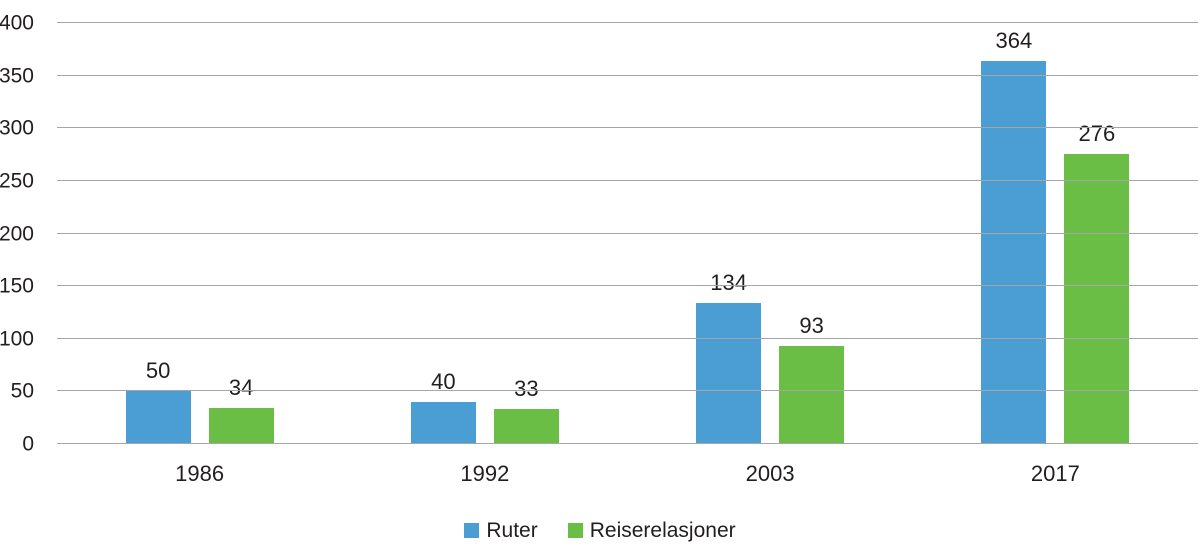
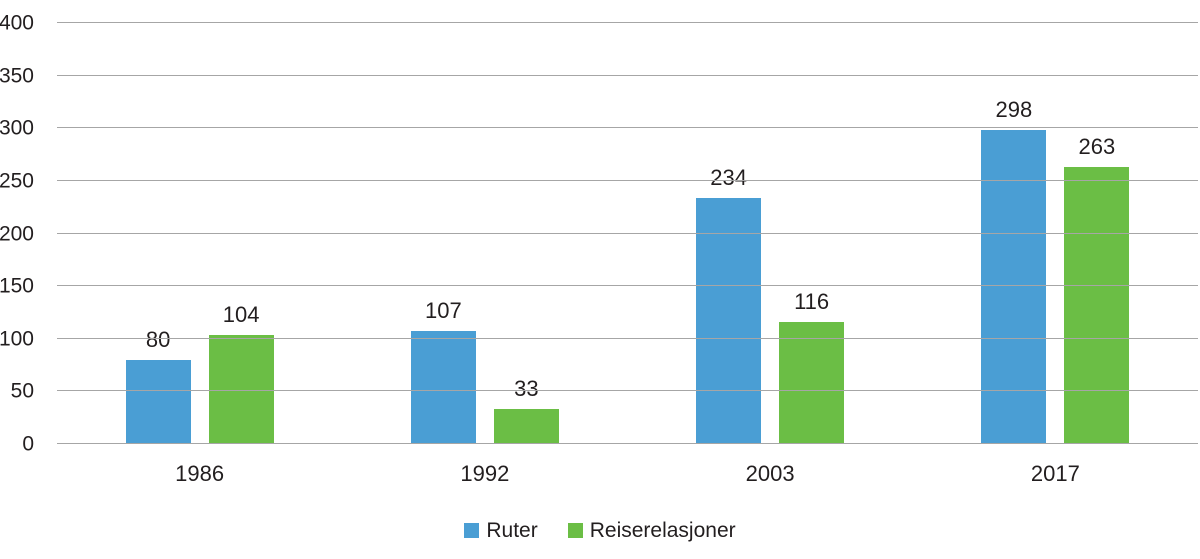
Ruter/1986: 50 -> 80
Reiserelasjoner/1986: 34 -> 104
Ruter/1992: 40 -> 107
Ruter/2003: 134 -> 234
Reiserelasjoner/2003: 93 -> 116
Ruter/2017: 364 -> 298
Reiserelasjoner/2017: 276 -> 263
